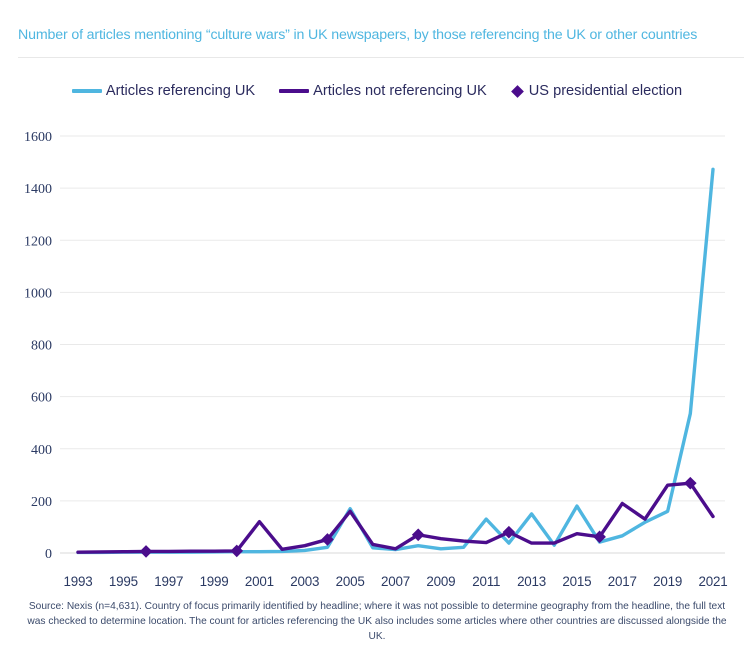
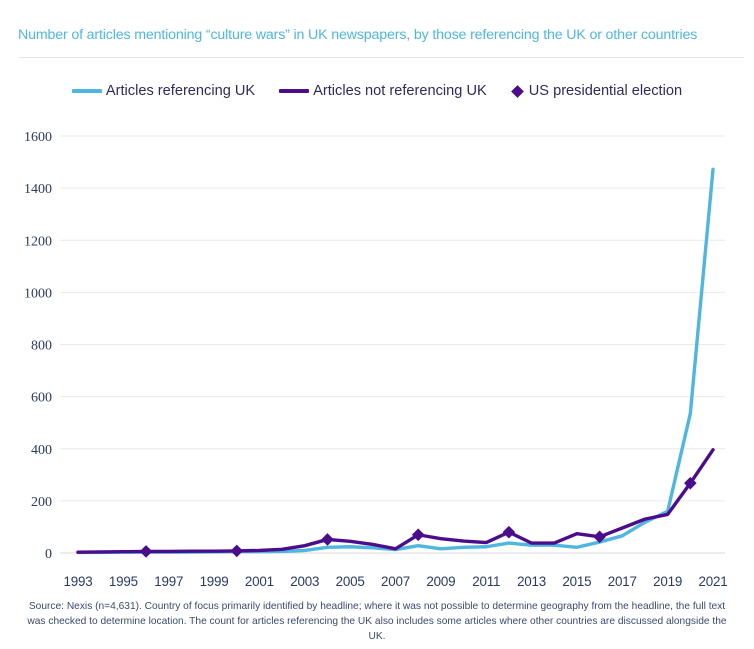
Articles not referencing UK/2001: 120 -> 10
Articles referencing UK/2005: 170 -> 20
Articles not referencing UK/2005: 160 -> 40
Articles referencing UK/2011: 130 -> 20
Articles referencing UK/2013: 150 -> 30
Articles referencing UK/2015: 180 -> 20
Articles not referencing UK/2017: 190 -> 100
Articles not referencing UK/2019: 260 -> 150
Articles not referencing UK/2021: 140 -> 400
